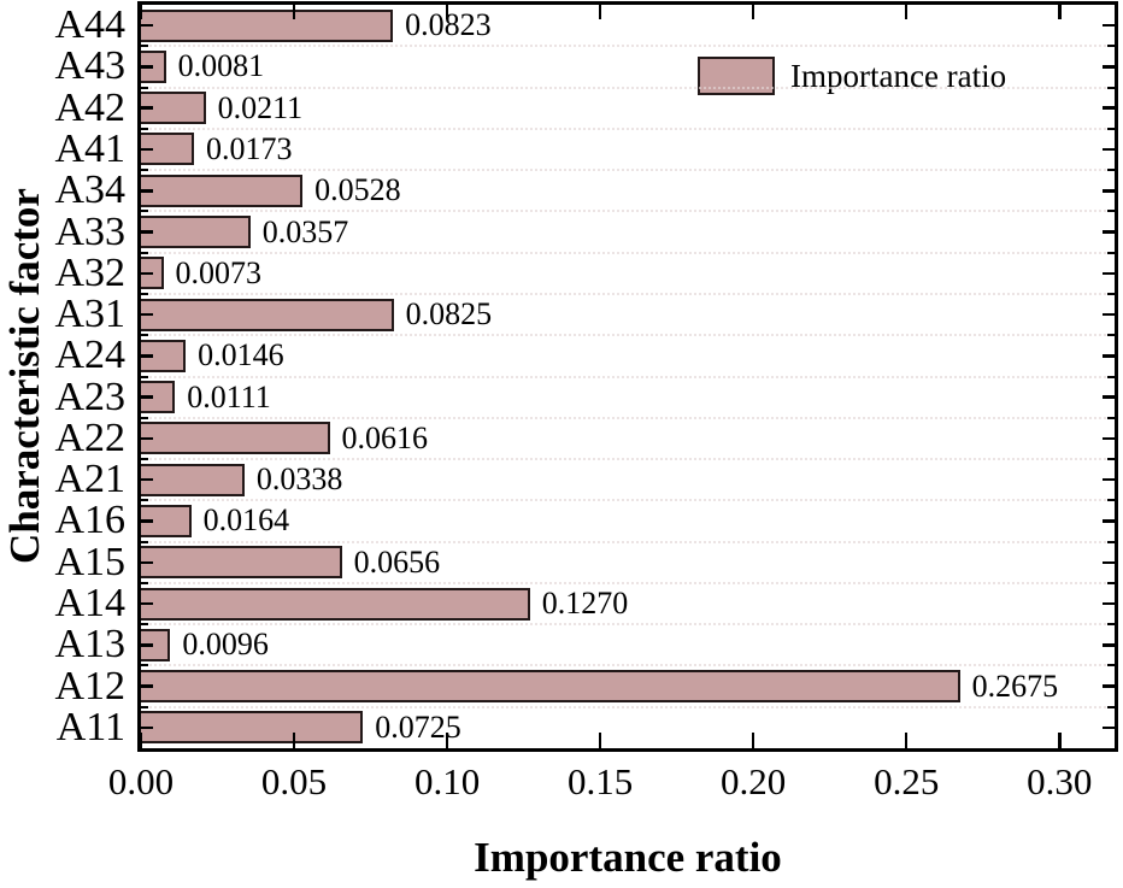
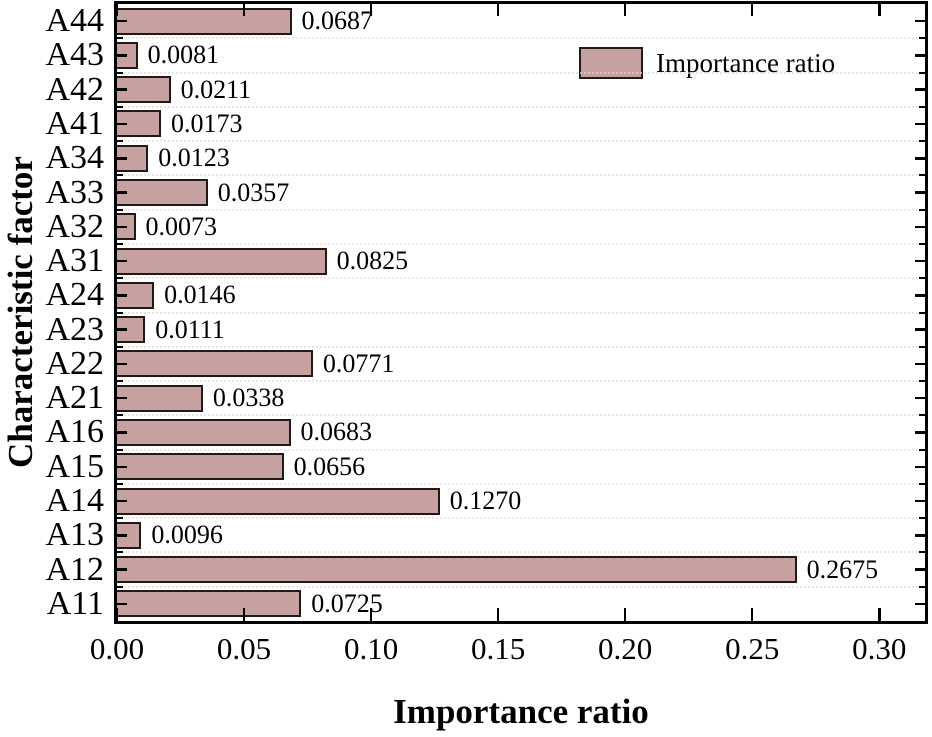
A44: 0.0823 -> 0.0687
A34: 0.0528 -> 0.0123
A22: 0.0616 -> 0.0771
A16: 0.0164 -> 0.0683
